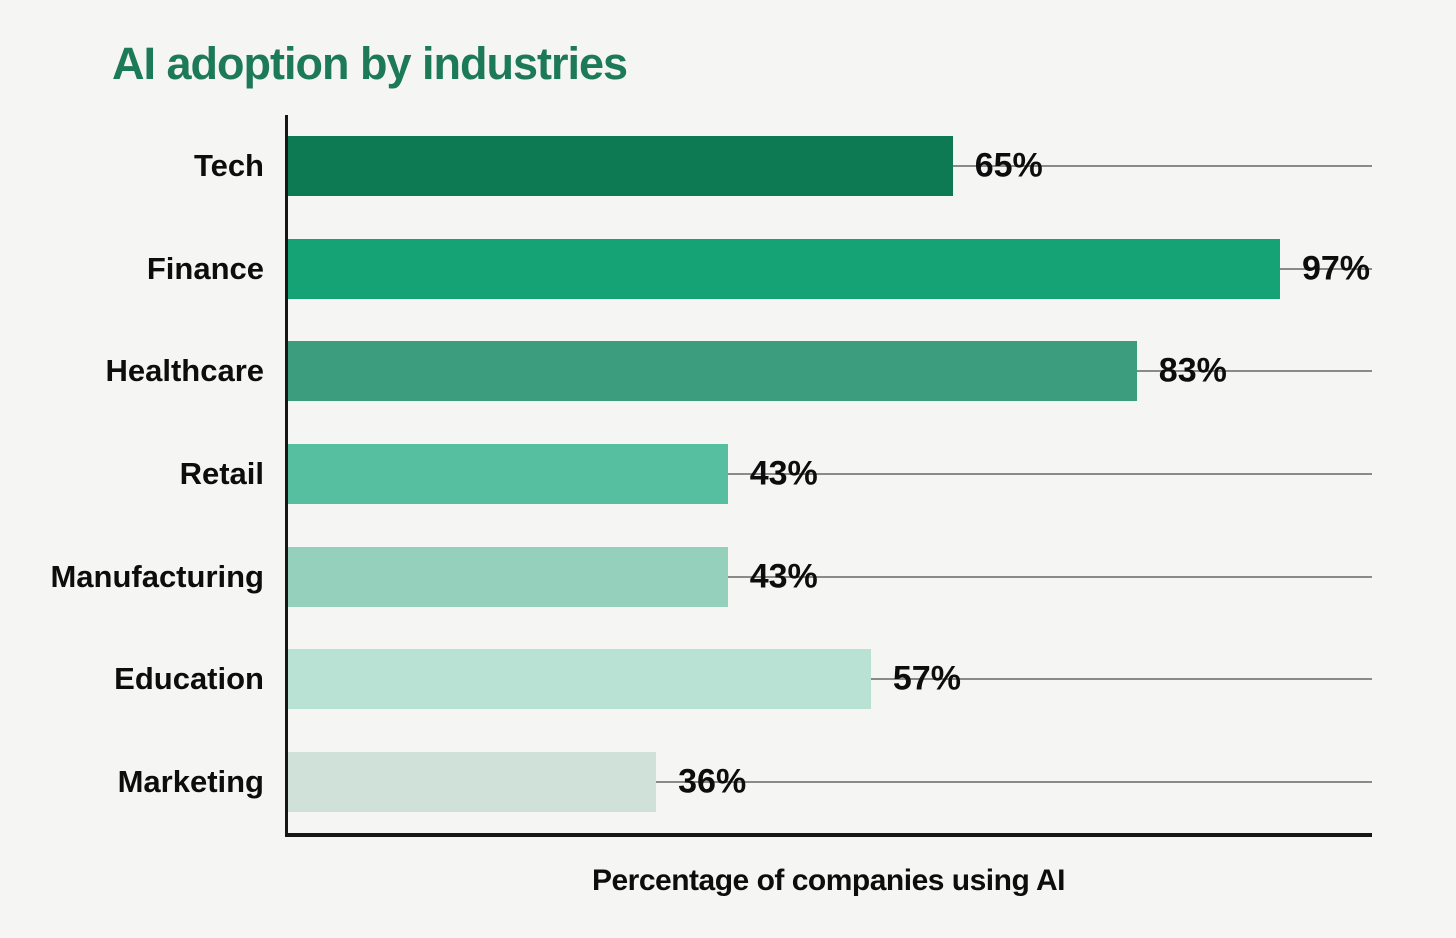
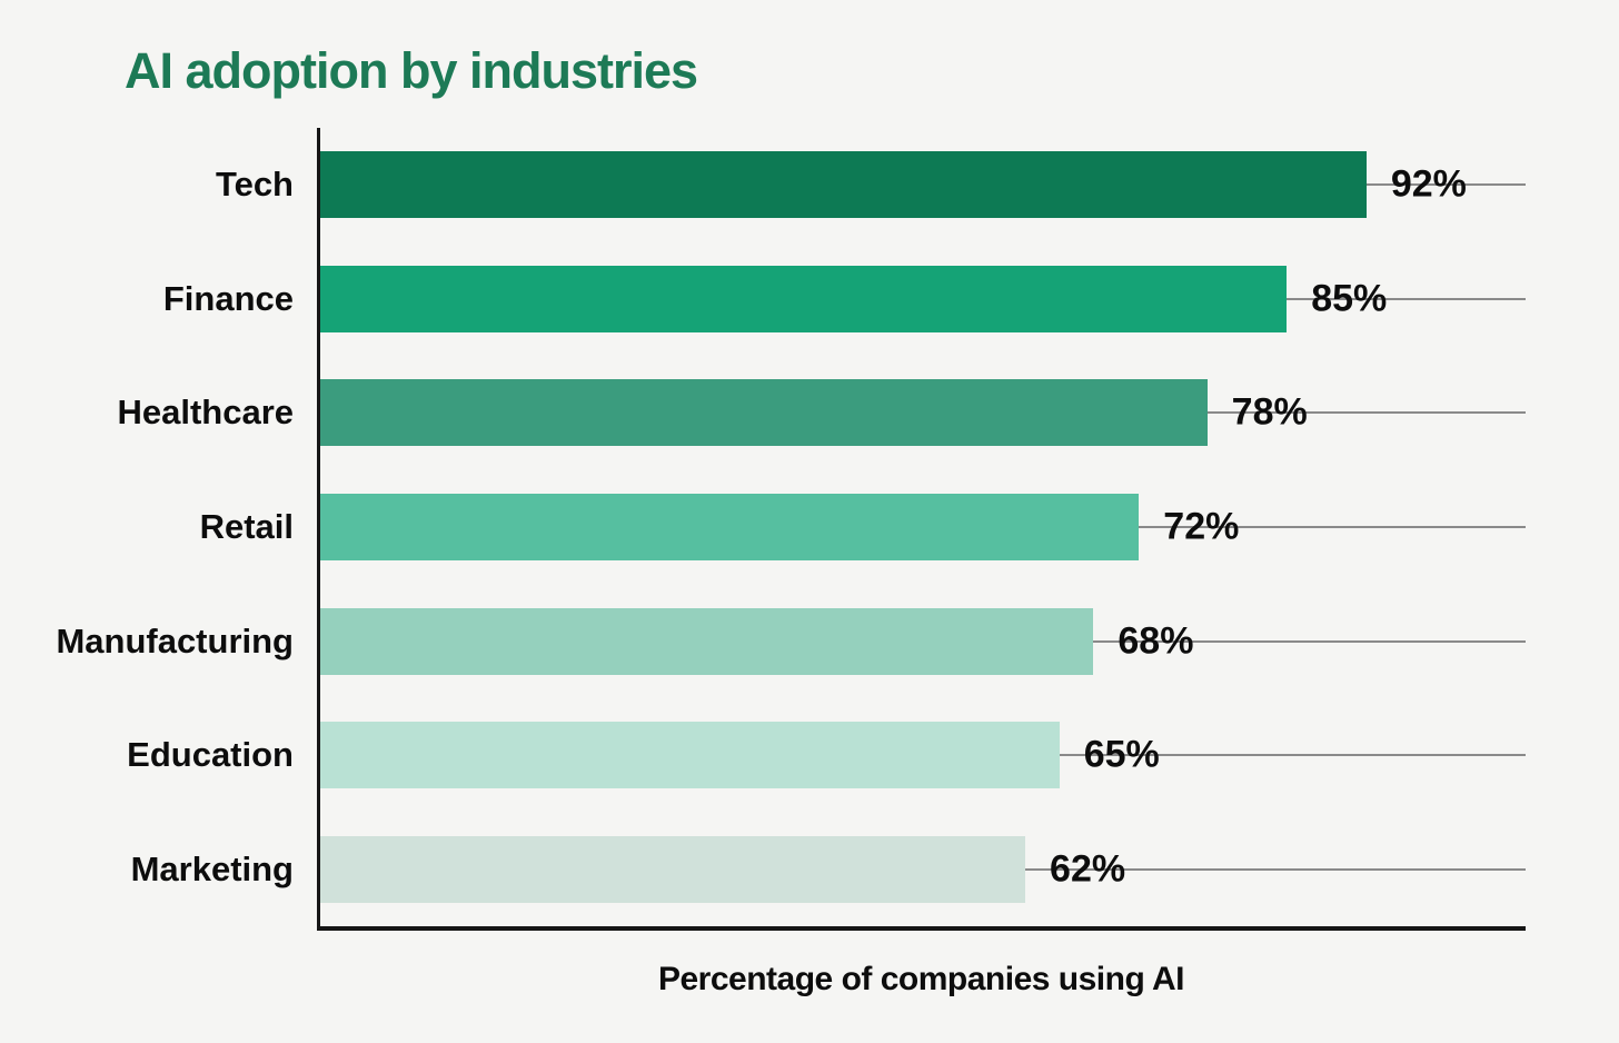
Tech: 65% -> 92%
Finance: 97% -> 85%
Healthcare: 83% -> 78%
Retail: 43% -> 72%
Manufacturing: 43% -> 68%
Education: 57% -> 65%
Marketing: 36% -> 62%
